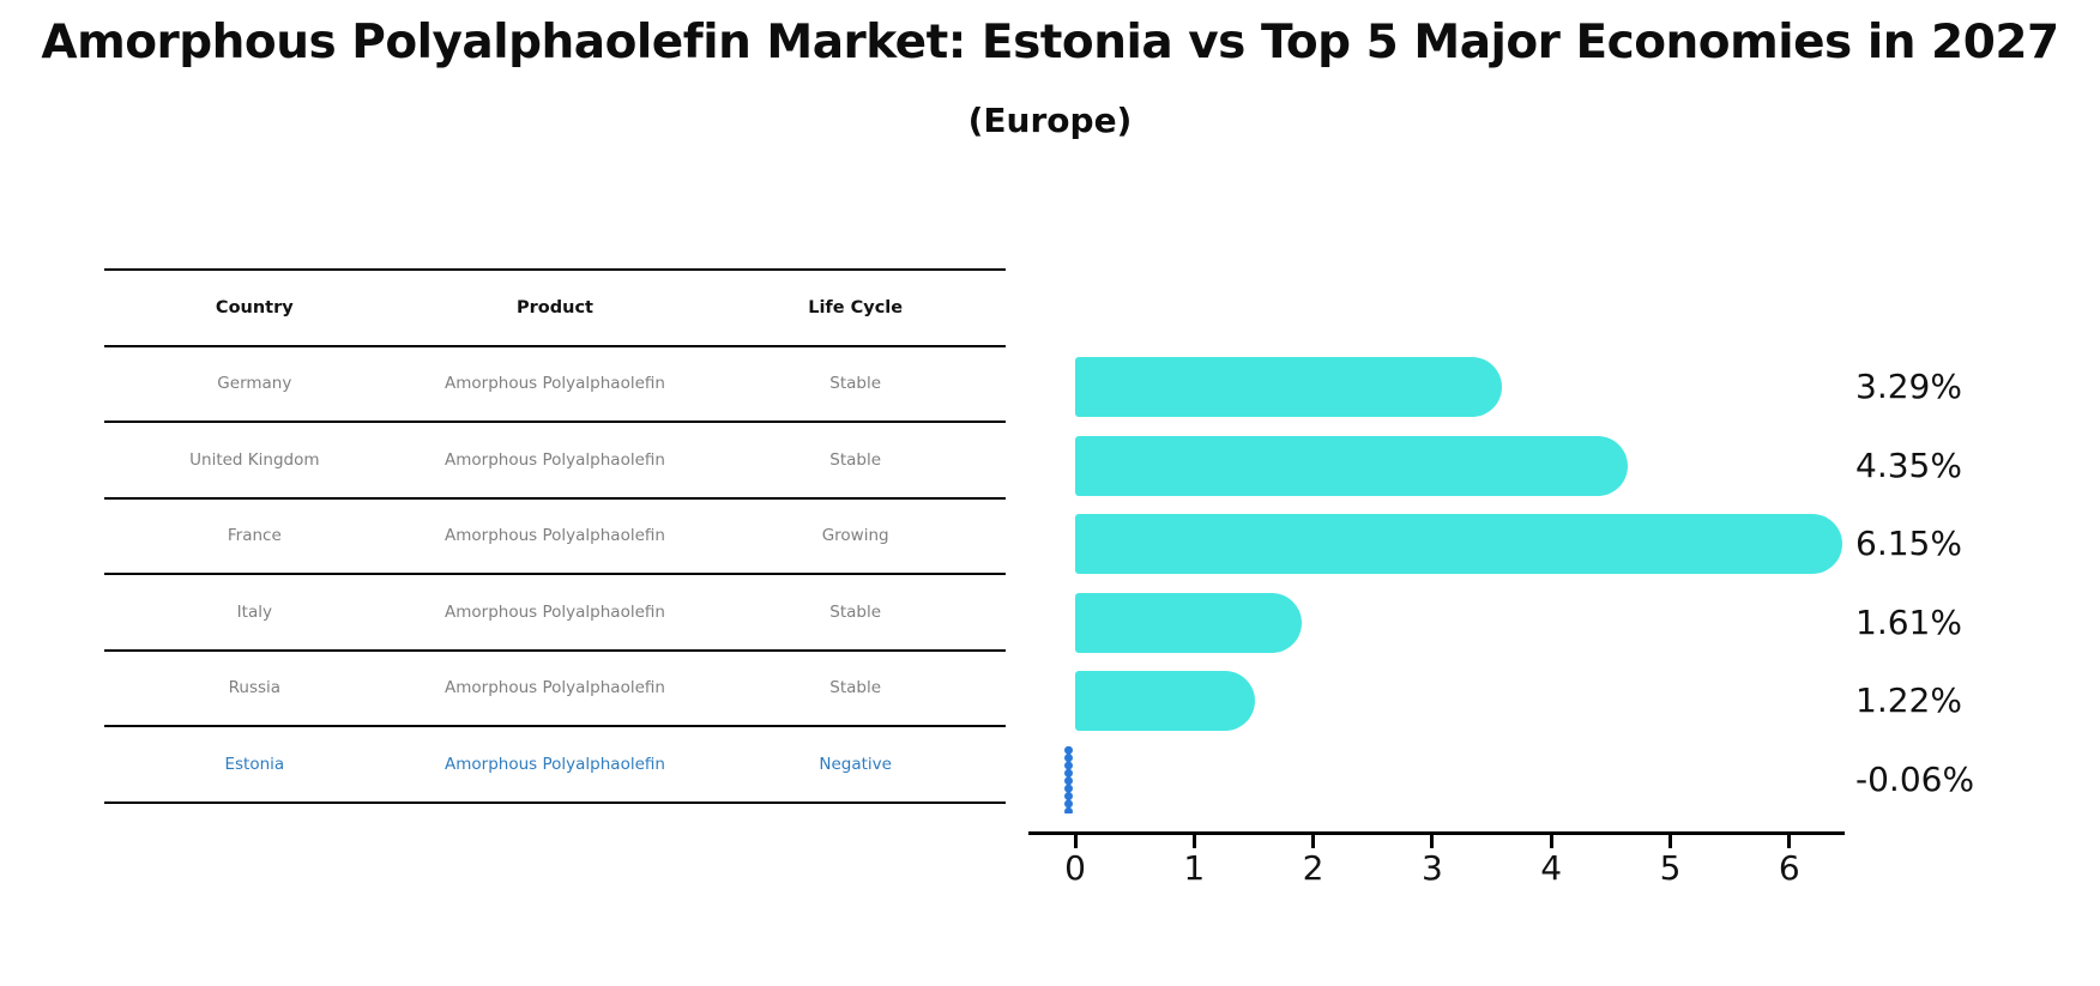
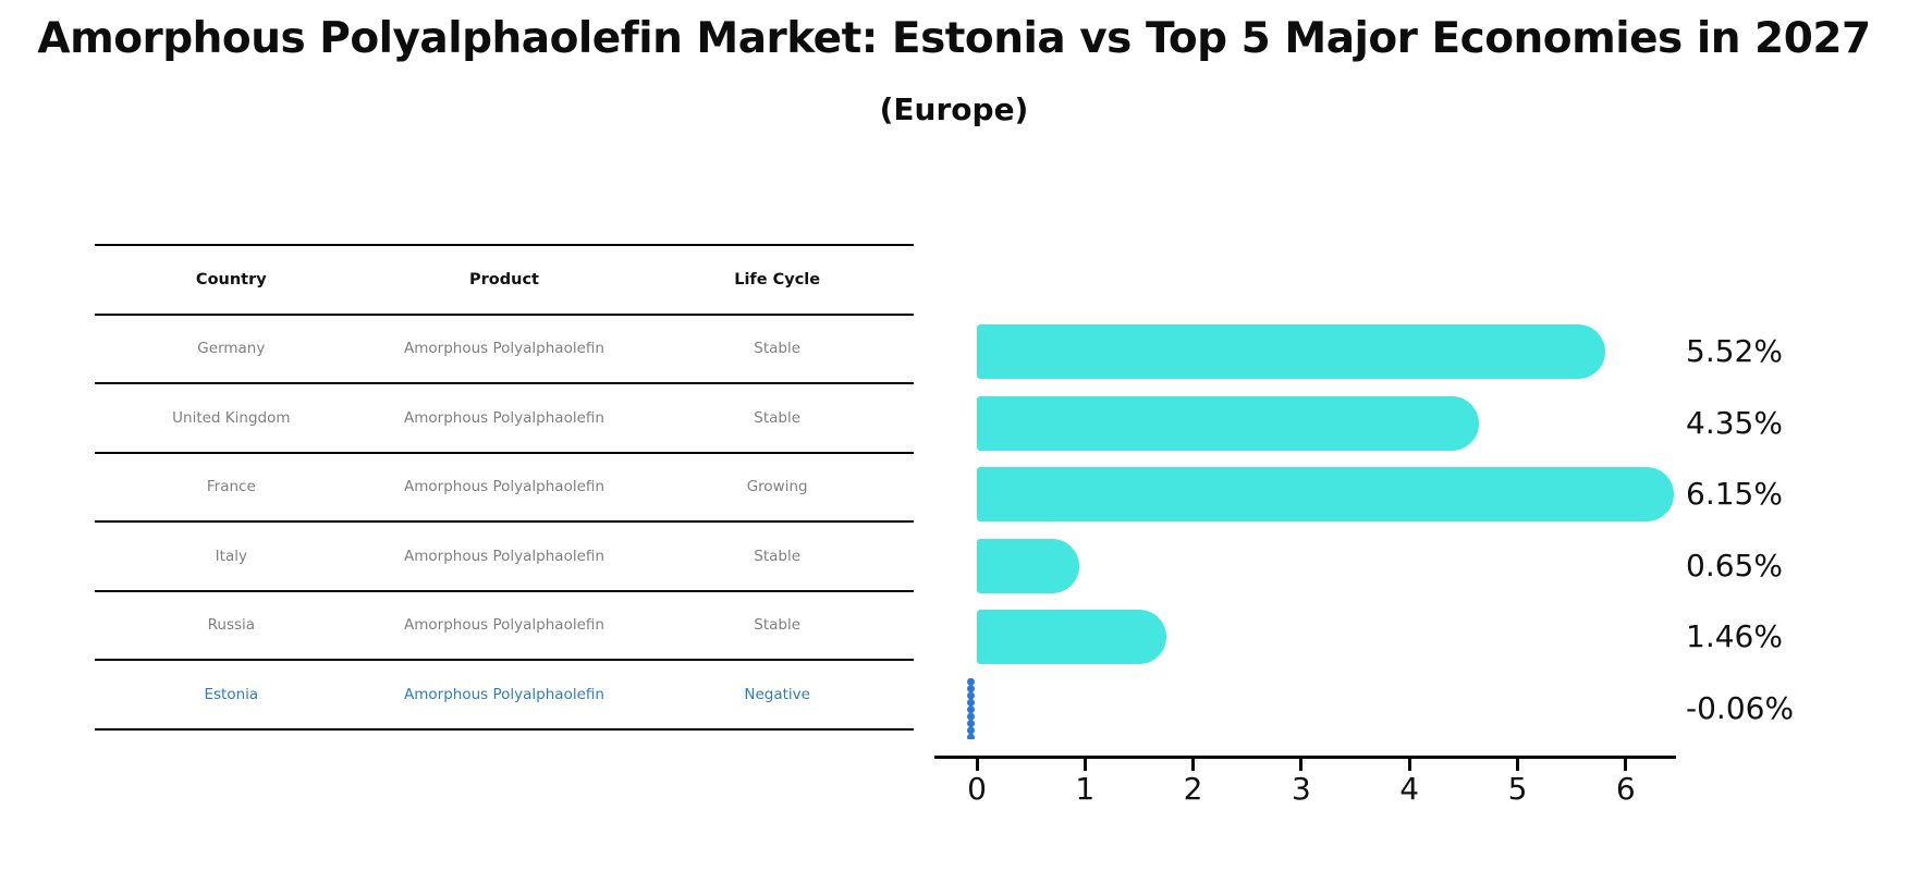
Germany: 3.29% -> 5.52%
Italy: 1.61% -> 0.65%
Russia: 1.22% -> 1.46%
